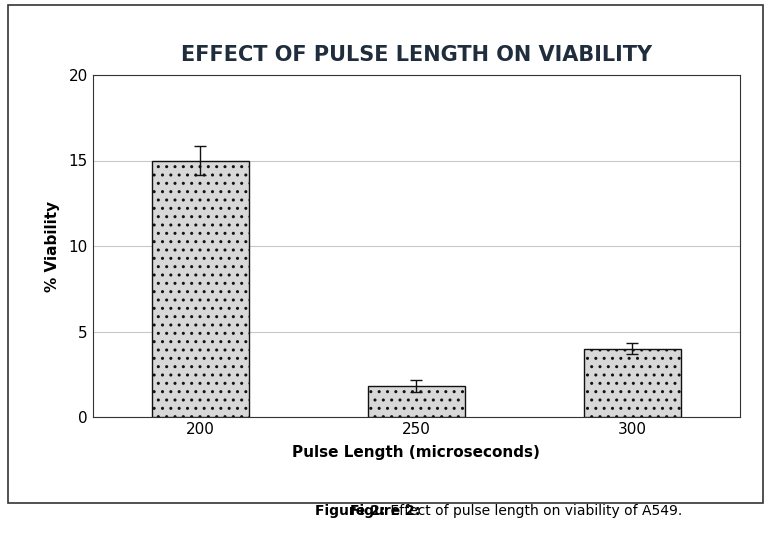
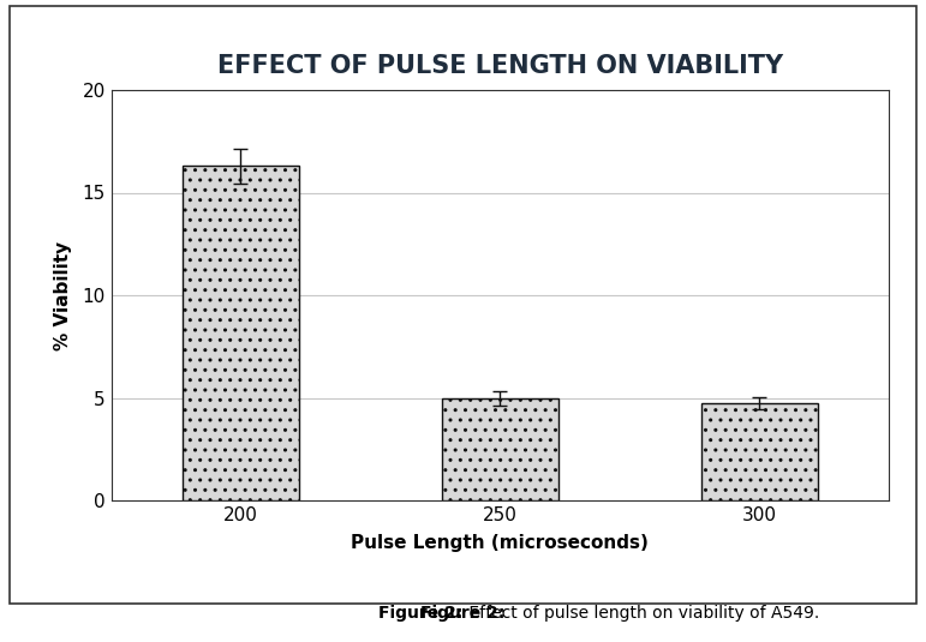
200: 15.0 -> 16.3
250: 1.8 -> 5.0
300: 4.0 -> 4.8
